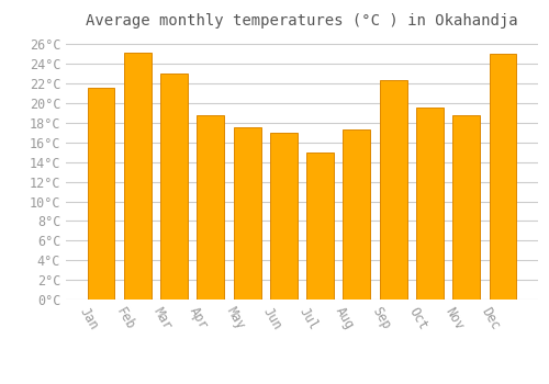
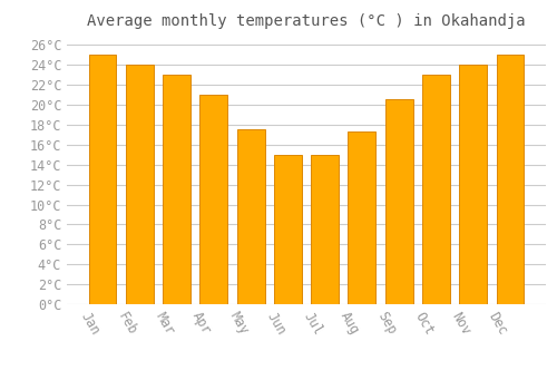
Jan: 21.6°C -> 25.0°C
Feb: 25.2°C -> 24.0°C
Apr: 18.8°C -> 21.0°C
Jun: 17.0°C -> 15.0°C
Sep: 22.4°C -> 20.6°C
Oct: 19.6°C -> 23.0°C
Nov: 18.8°C -> 24.0°C
